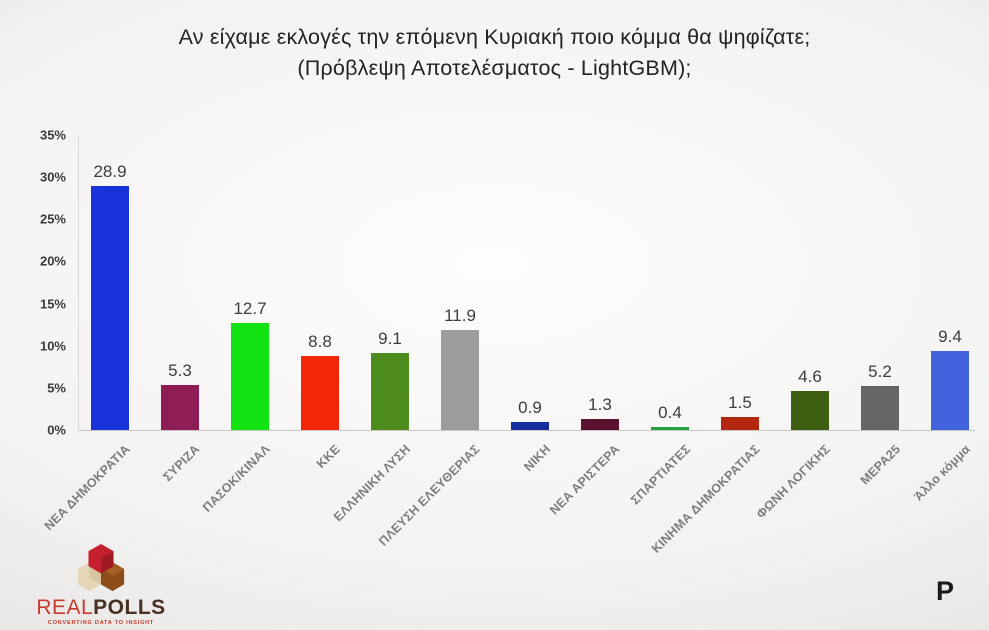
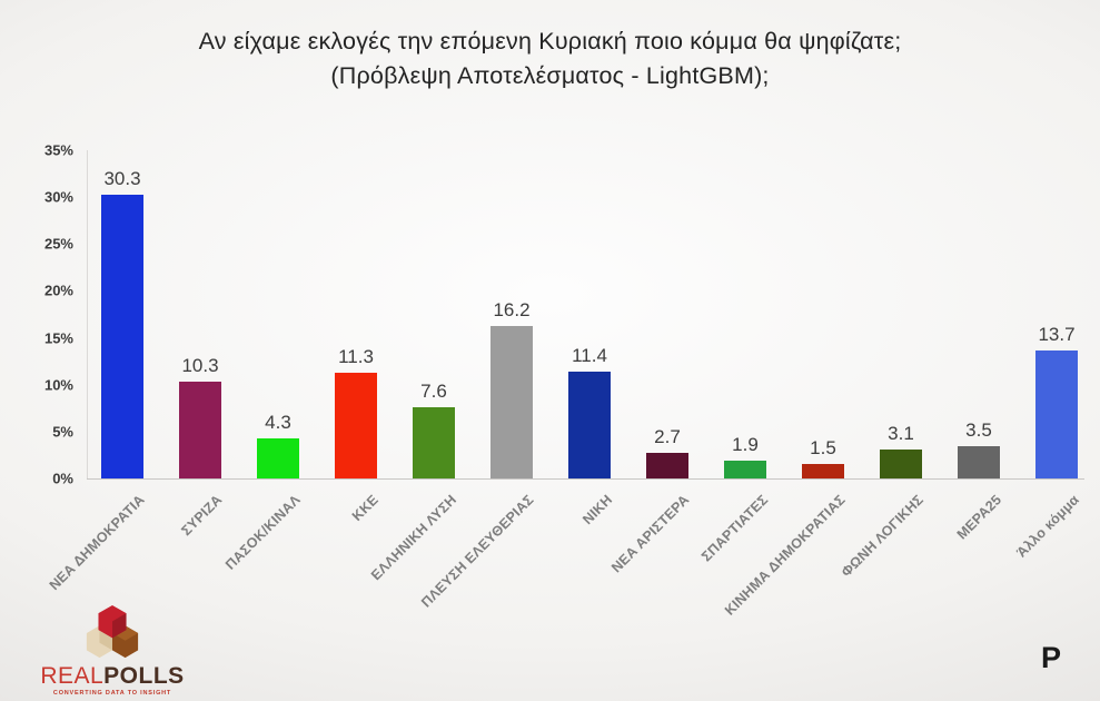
ΝΕΑ ΔΗΜΟΚΡΑΤΙΑ: 28.9 -> 30.3
ΣΥΡΙΖΑ: 5.3 -> 10.3
ΠΑΣΟΚ/ΚΙΝΑΛ: 12.7 -> 4.3
ΚΚΕ: 8.8 -> 11.3
ΕΛΛΗΝΙΚΗ ΛΥΣΗ: 9.1 -> 7.6
ΠΛΕΥΣΗ ΕΛΕΥΘΕΡΙΑΣ: 11.9 -> 16.2
ΝΙΚΗ: 0.9 -> 11.4
ΝΕΑ ΑΡΙΣΤΕΡΑ: 1.3 -> 2.7
ΣΠΑΡΤΙΑΤΕΣ: 0.4 -> 1.9
ΦΩΝΗ ΛΟΓΙΚΗΣ: 4.6 -> 3.1
ΜΕΡΑ25: 5.2 -> 3.5
Άλλο κόμμα: 9.4 -> 13.7
